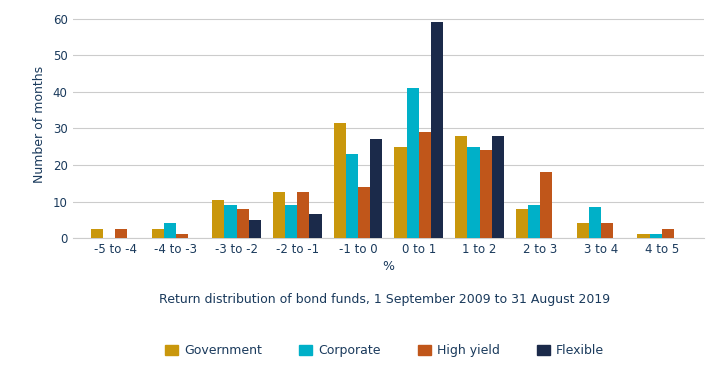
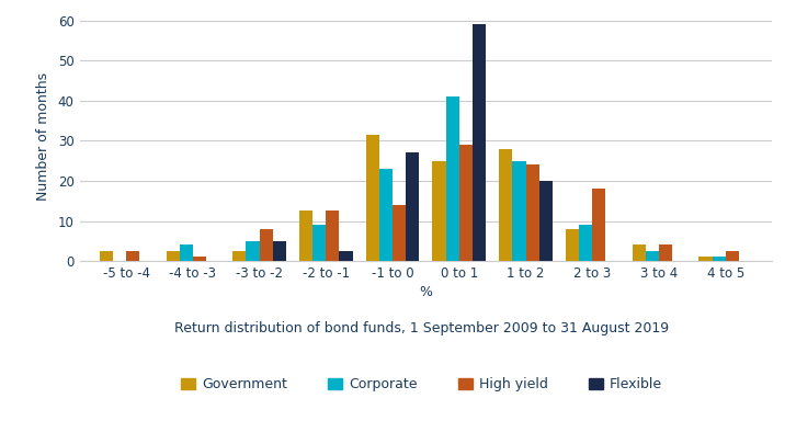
Government/-3 to -2: 10.5 -> 2.5
Corporate/-3 to -2: 9.0 -> 5.0
Flexible/-2 to -1: 6.5 -> 2.5
Flexible/1 to 2: 28.0 -> 20.0
Corporate/3 to 4: 8.5 -> 2.5
